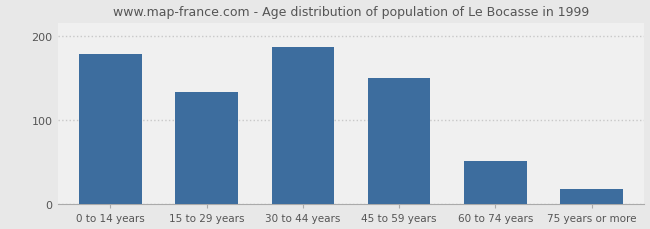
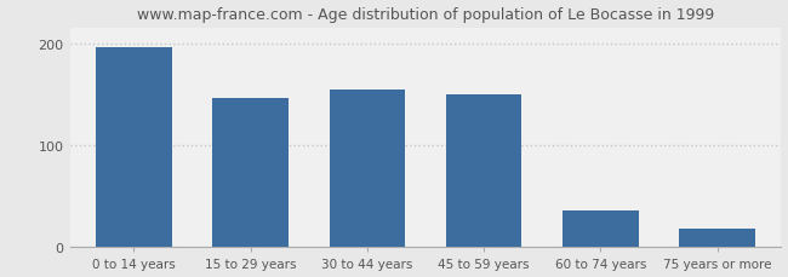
0 to 14 years: 178 -> 196
15 to 29 years: 133 -> 146
30 to 44 years: 187 -> 154
60 to 74 years: 52 -> 36
